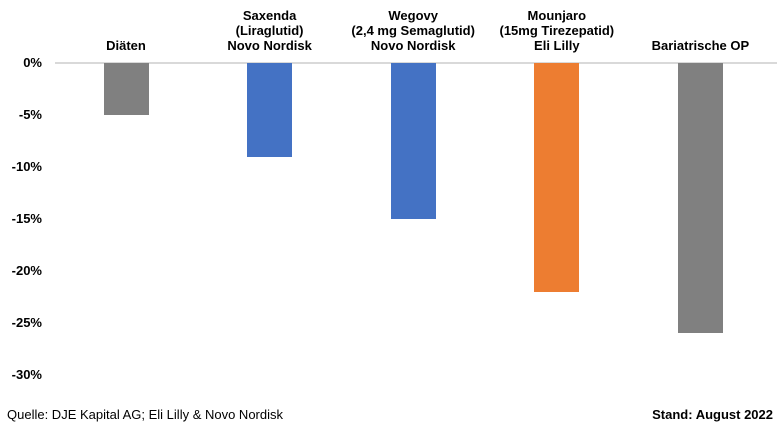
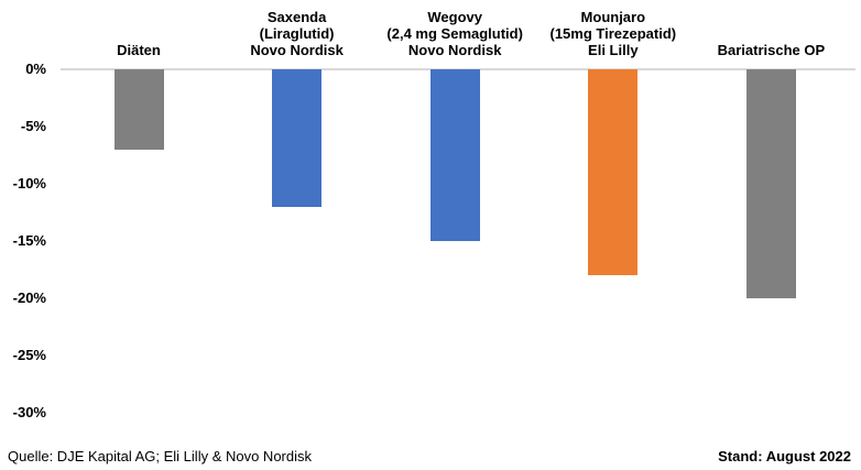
Diäten: -5% -> -7%
Saxenda (Liraglutid) Novo Nordisk: -9% -> -12%
Mounjaro (15mg Tirezepatid) Eli Lilly: -22% -> -18%
Bariatrische OP: -26% -> -20%
